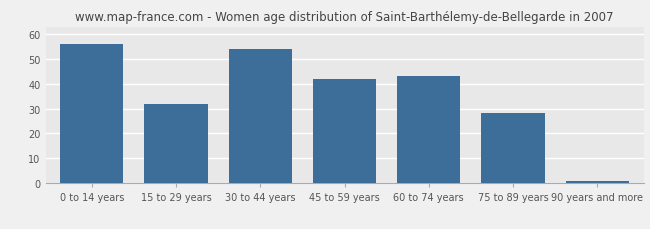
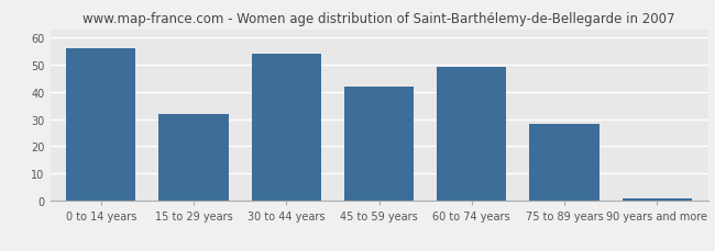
60 to 74 years: 43 -> 49
